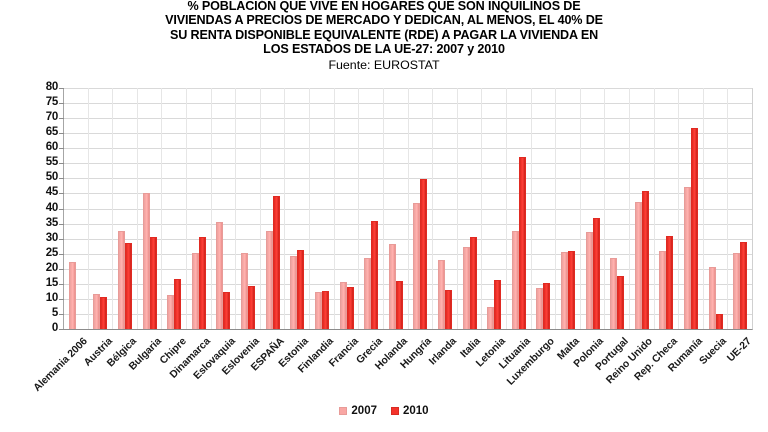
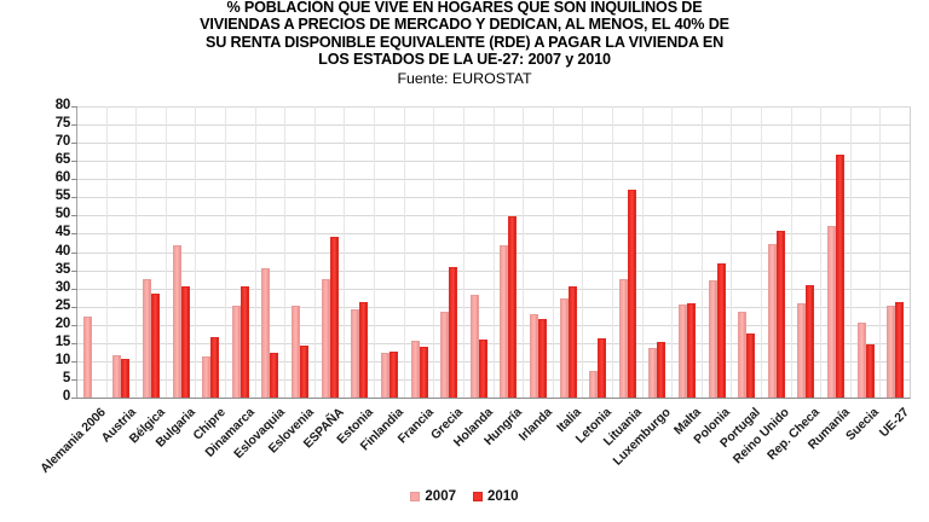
2007/Bulgaria: 45 -> 42
2010/Irlanda: 13 -> 22
2010/Suecia: 5 -> 15
2010/UE-27: 29 -> 26
